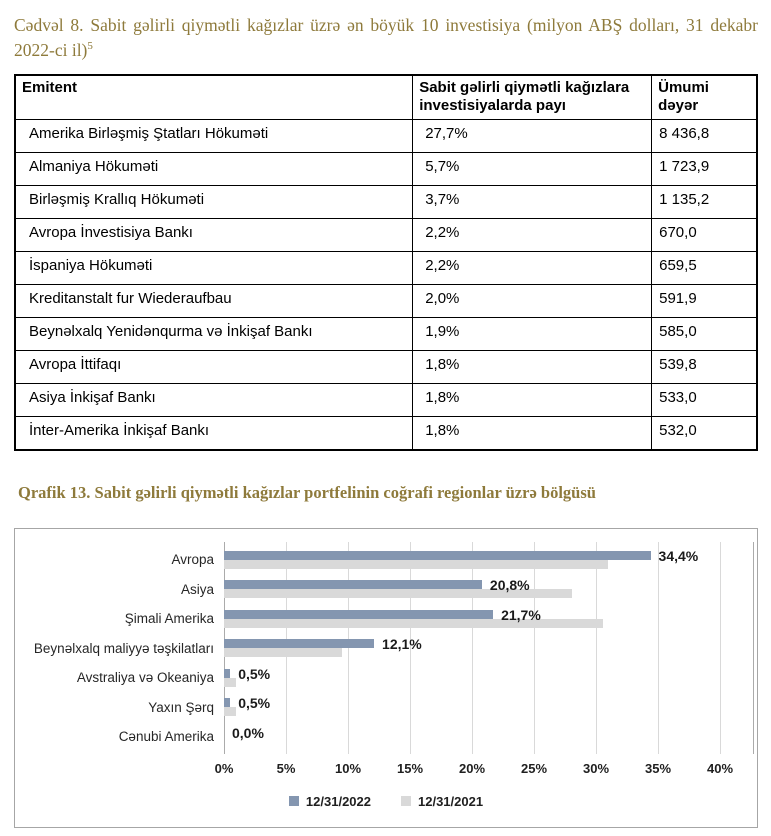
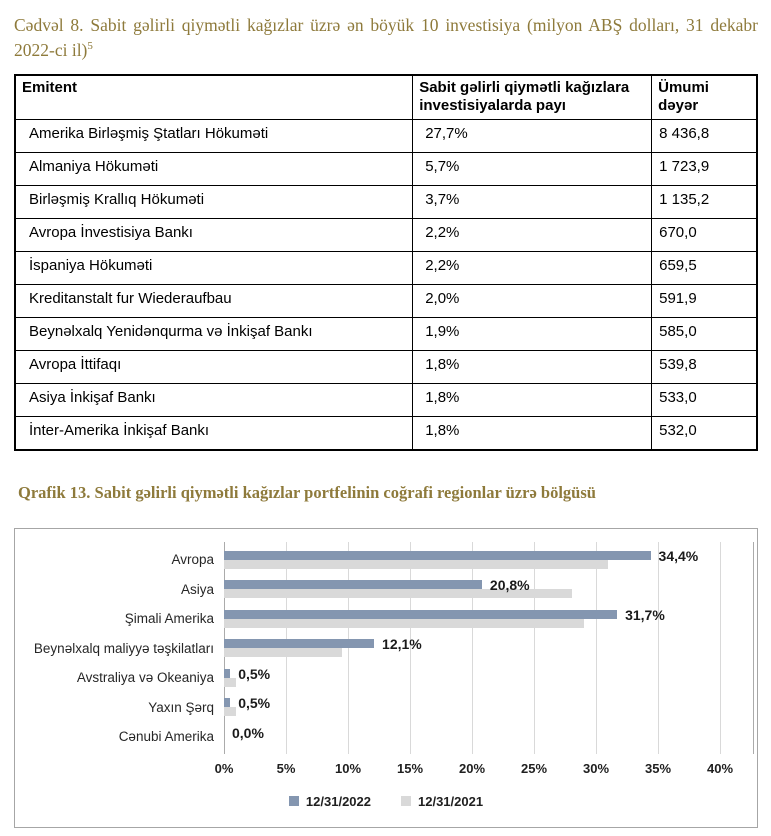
12/31/2022/Şimali Amerika: 21,7% -> 31,7%
12/31/2021/Şimali Amerika: 30.6% -> 29.0%
